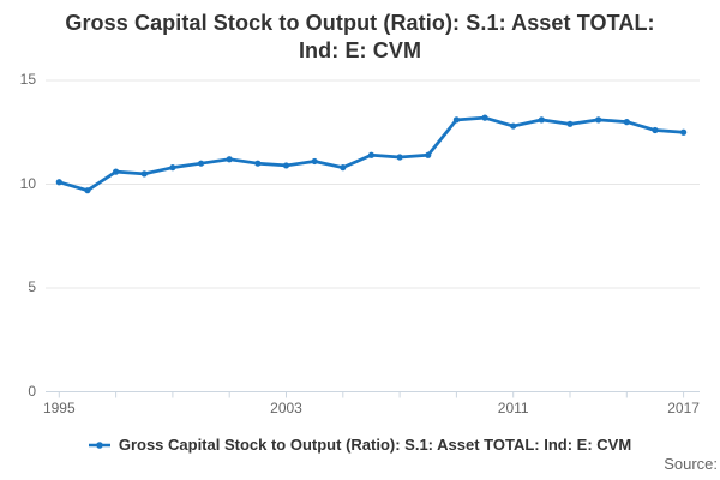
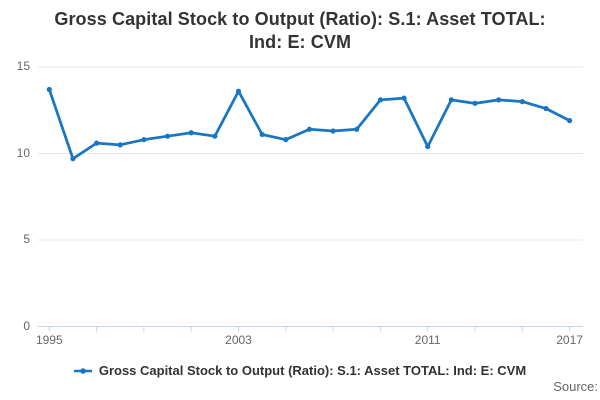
1995: 10.1 -> 13.7
2003: 10.9 -> 13.6
2011: 12.8 -> 10.4
2017: 12.5 -> 11.9
